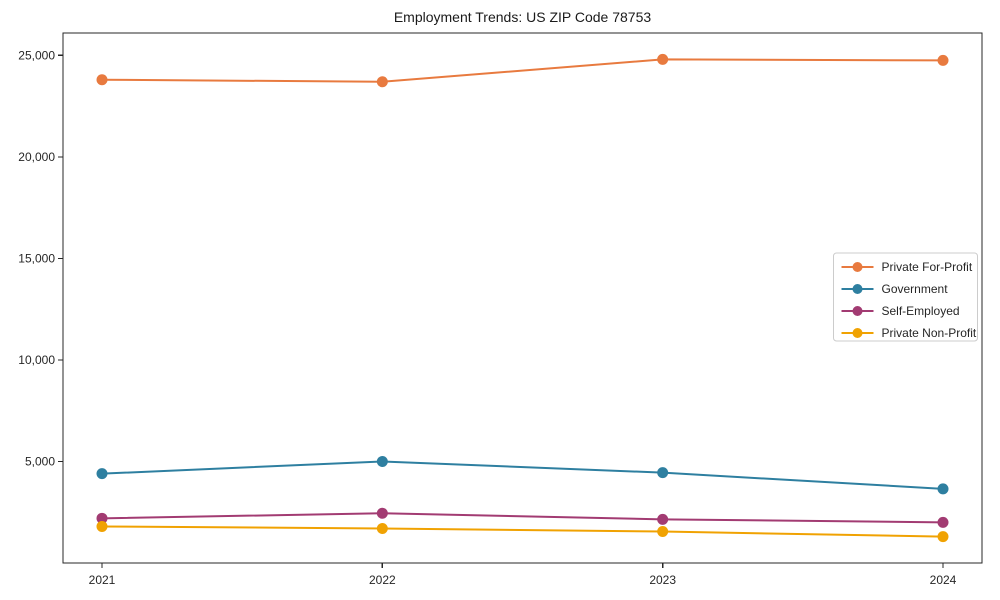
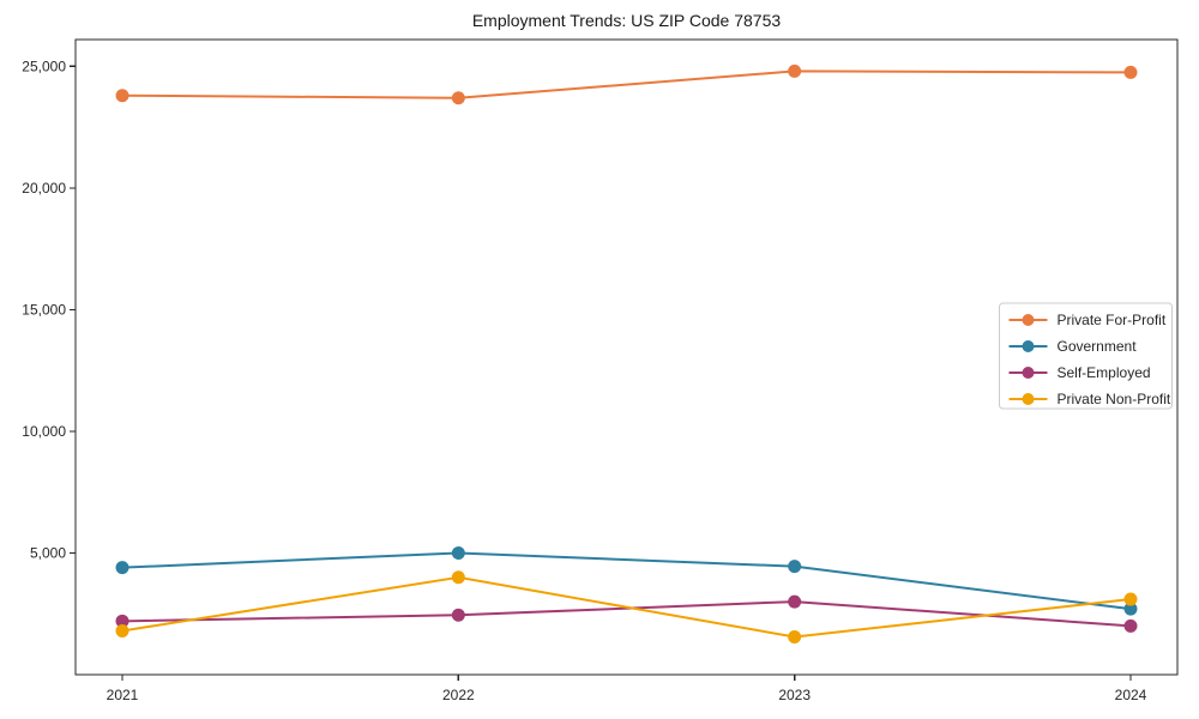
Private Non-Profit/2022: 1700 -> 4000
Self-Employed/2023: 2200 -> 3000
Government/2024: 3600 -> 2700
Private Non-Profit/2024: 1300 -> 3100
